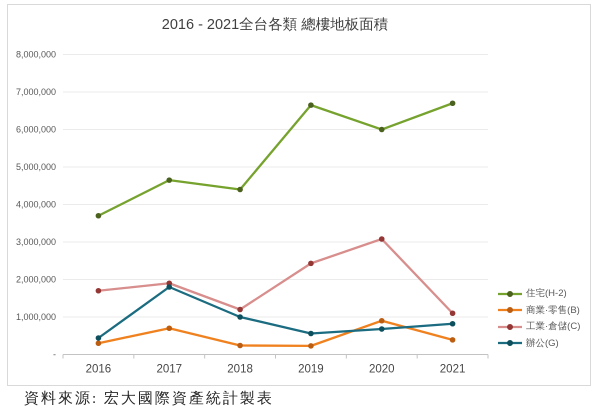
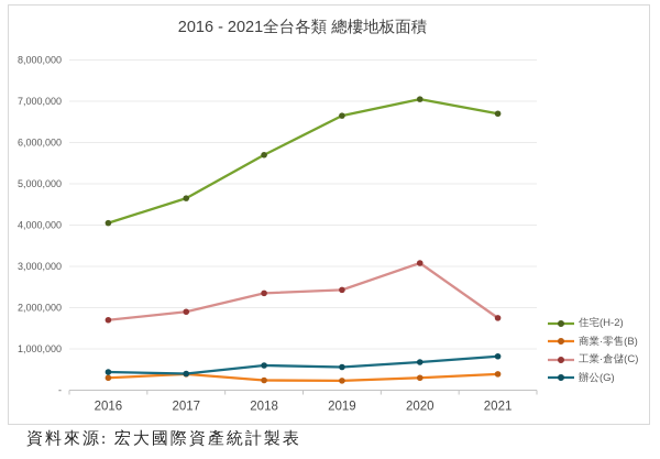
住宅(H-2)/2016: 3700000 -> 4000000
商業·零售(B)/2017: 700000 -> 400000
辦公(G)/2017: 1800000 -> 400000
住宅(H-2)/2018: 4400000 -> 5700000
工業·倉儲(C)/2018: 1200000 -> 2400000
辦公(G)/2018: 1000000 -> 600000
住宅(H-2)/2020: 6000000 -> 7000000
商業·零售(B)/2020: 900000 -> 300000
工業·倉儲(C)/2021: 1100000 -> 1800000
